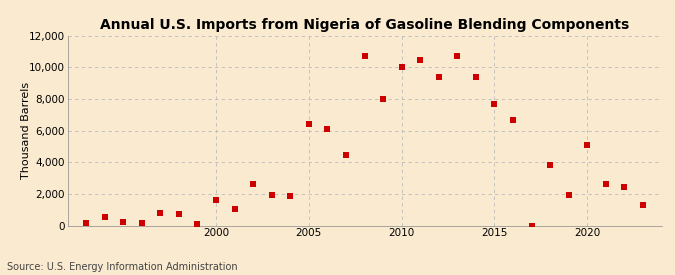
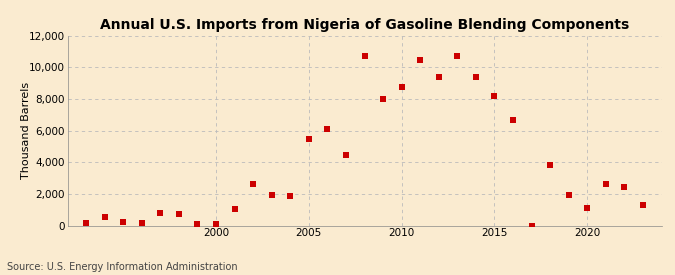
2000: 1,600 -> 100
2005: 6,400 -> 5,500
2010: 10,000 -> 8,800
2015: 7,700 -> 8,200
2020: 5,100 -> 1,100
